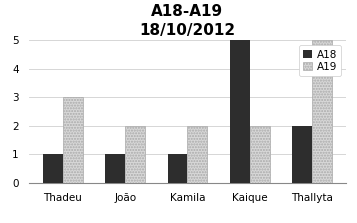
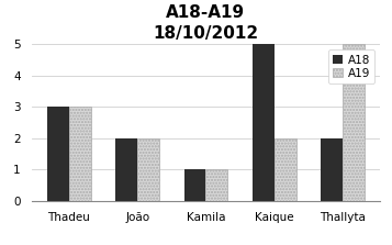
A18/Thadeu: 1 -> 3
A18/João: 1 -> 2
A19/Kamila: 2 -> 1
